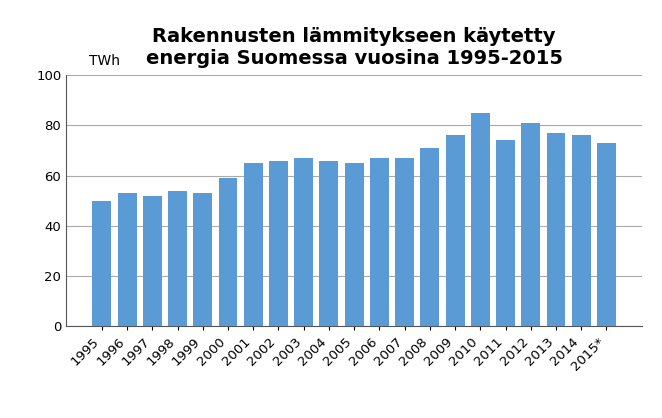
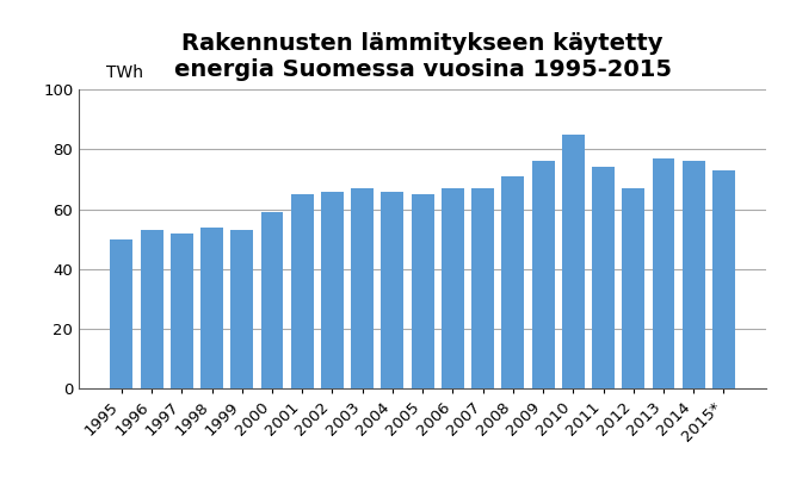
2012: 81 -> 67
